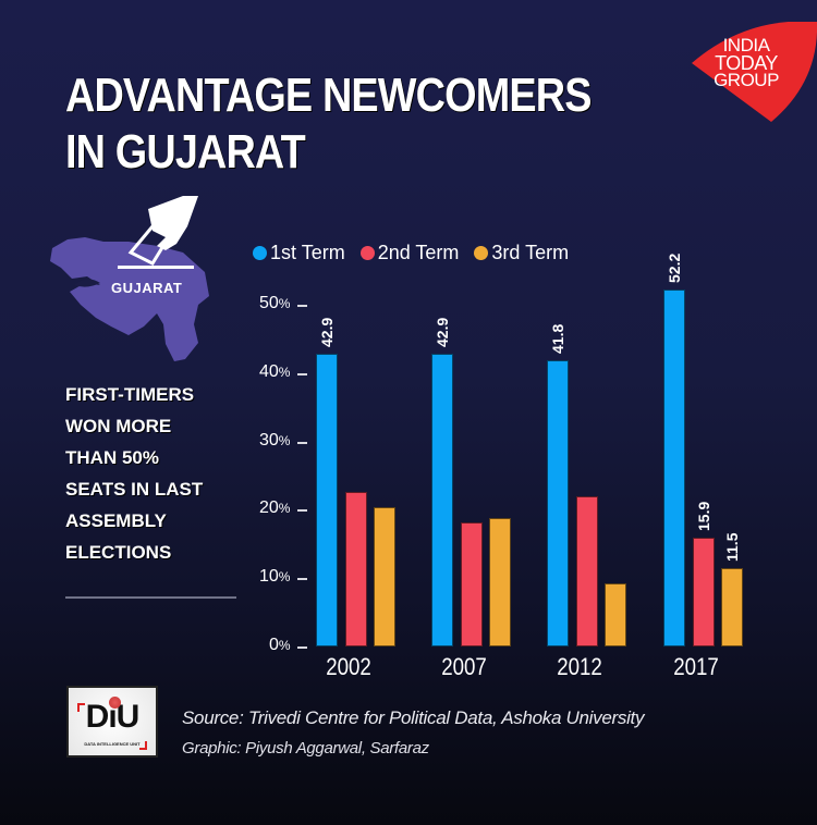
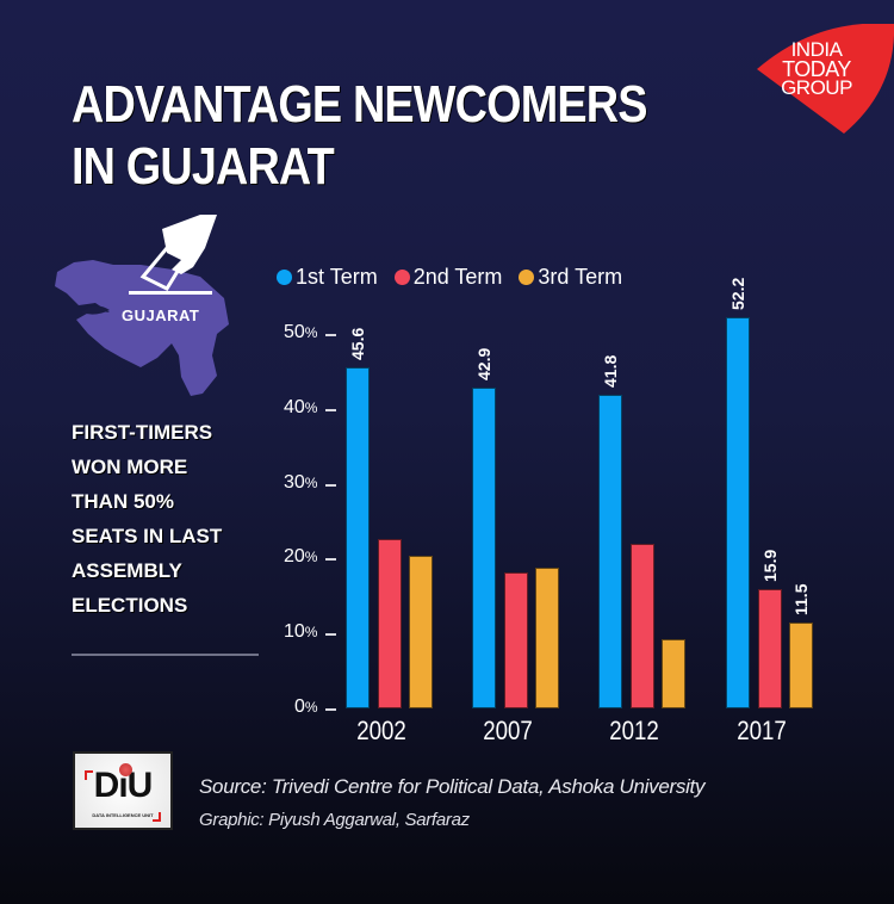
1st Term/2002: 42.9 -> 45.6
